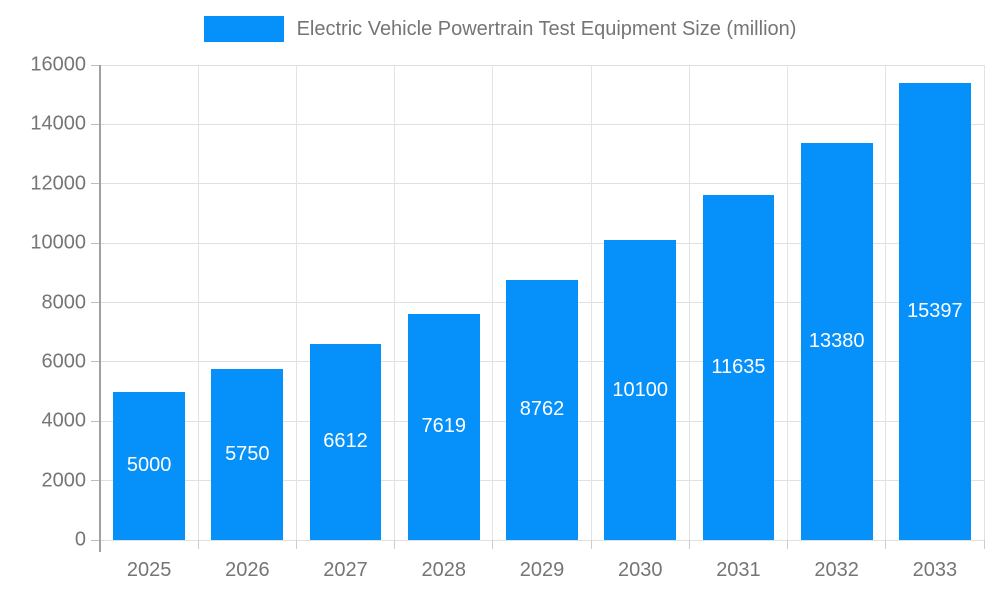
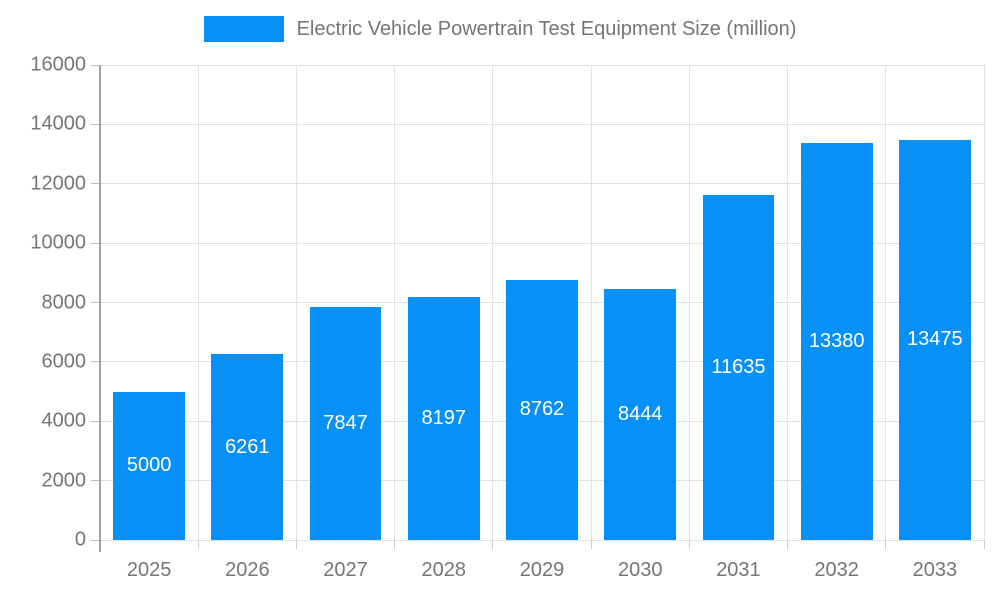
2026: 5750 -> 6261
2027: 6612 -> 7847
2028: 7619 -> 8197
2030: 10100 -> 8444
2033: 15397 -> 13475
